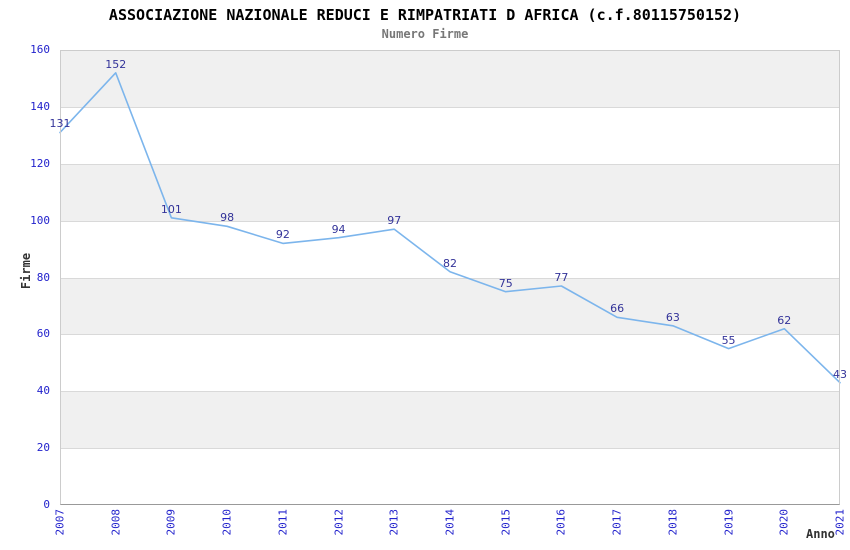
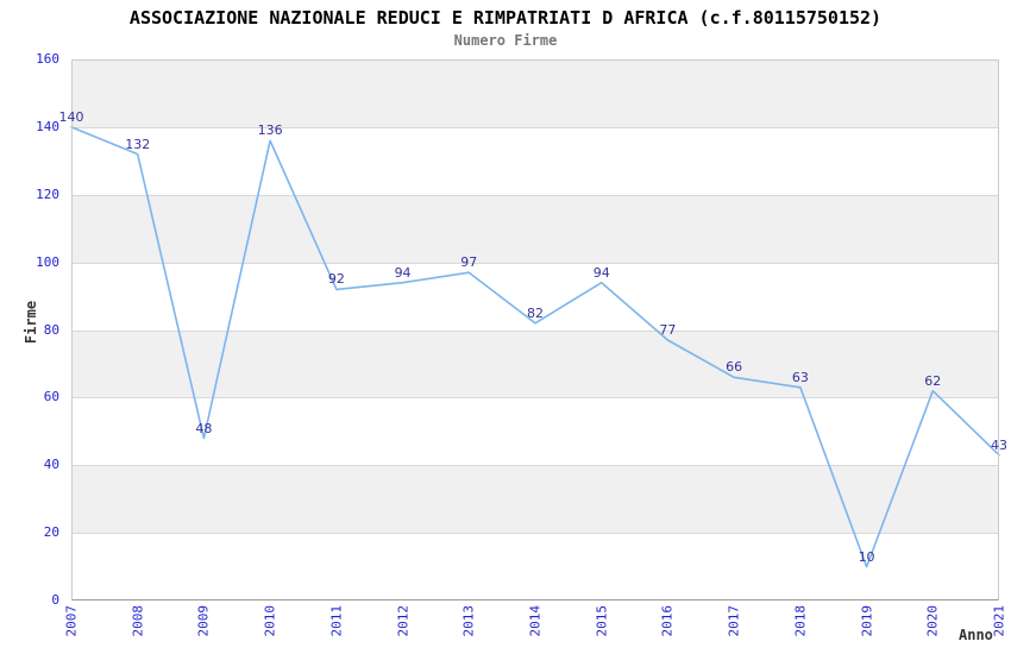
2007: 131 -> 140
2008: 152 -> 132
2009: 101 -> 48
2010: 98 -> 136
2015: 75 -> 94
2019: 55 -> 10
